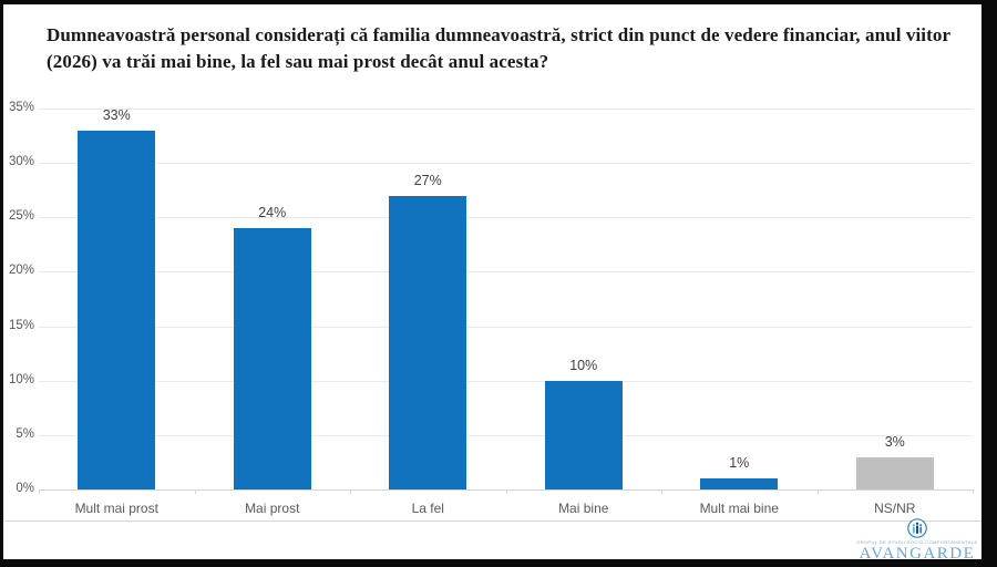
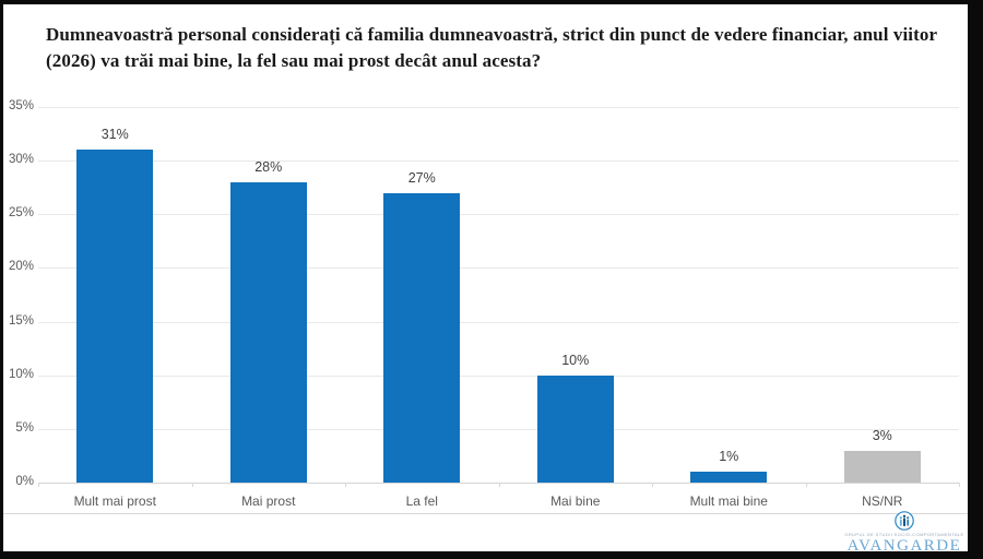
Mult mai prost: 33% -> 31%
Mai prost: 24% -> 28%
